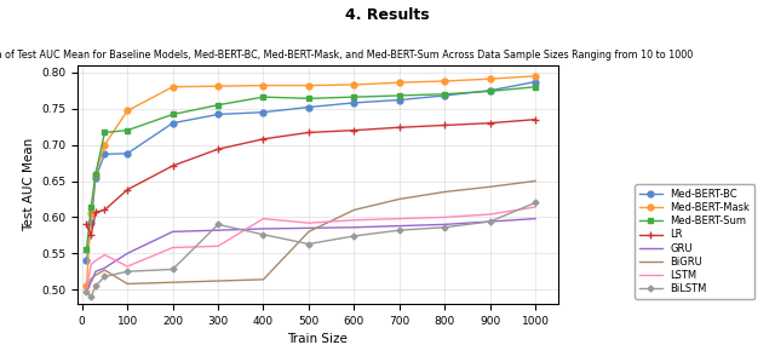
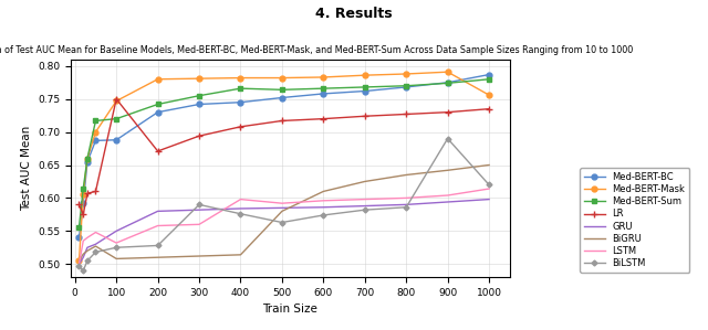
LR/100: 0.638 -> 0.750
BiLSTM/900: 0.594 -> 0.690
Med-BERT-Mask/1000: 0.795 -> 0.756
